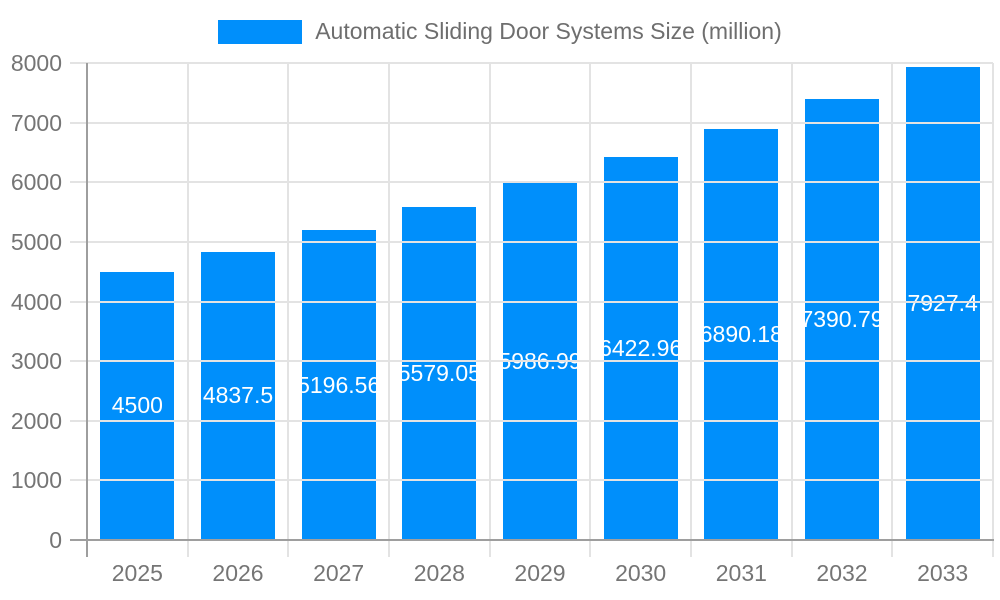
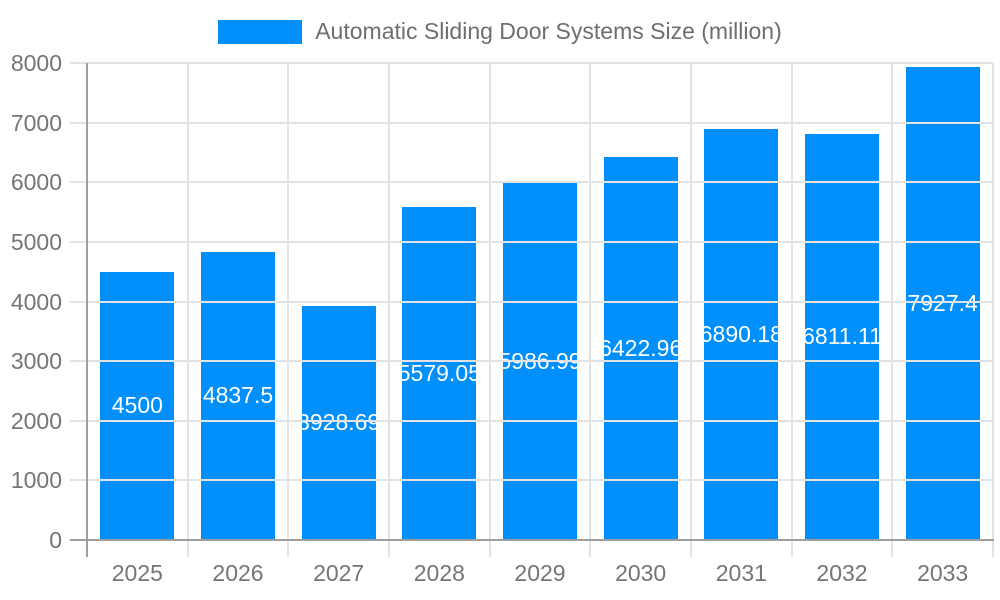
2027: 5196.56 -> 3928.69
2032: 7390.79 -> 6811.11
